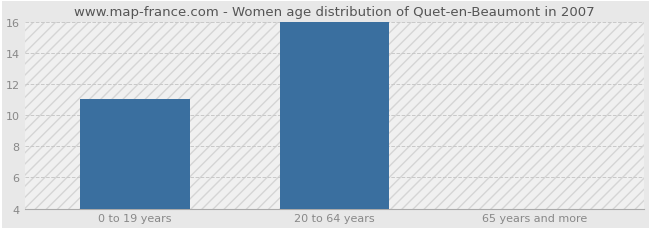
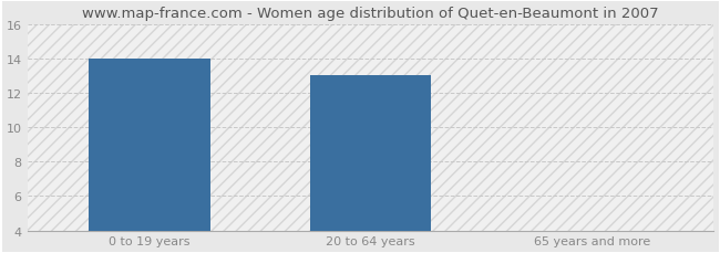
0 to 19 years: 11.0 -> 14.0
20 to 64 years: 16.0 -> 13.0
